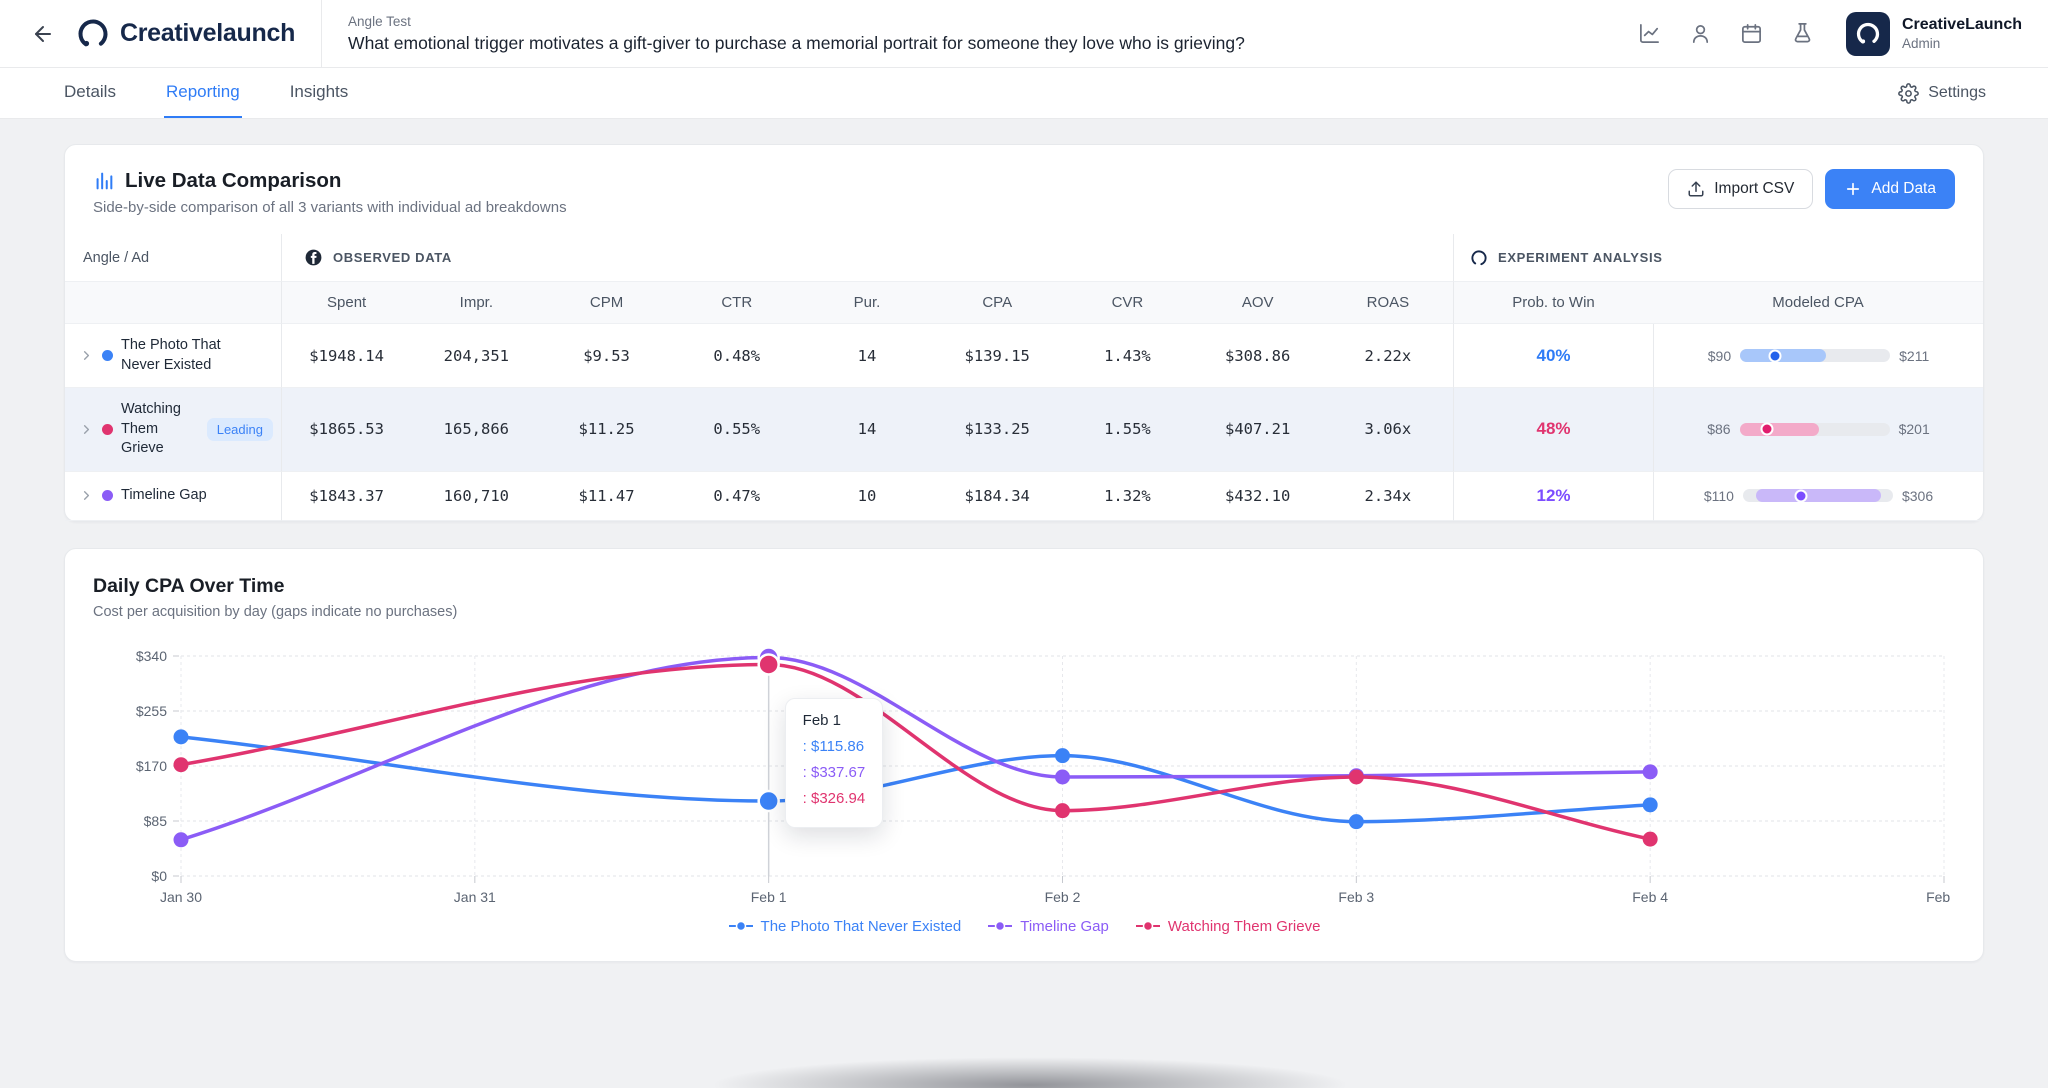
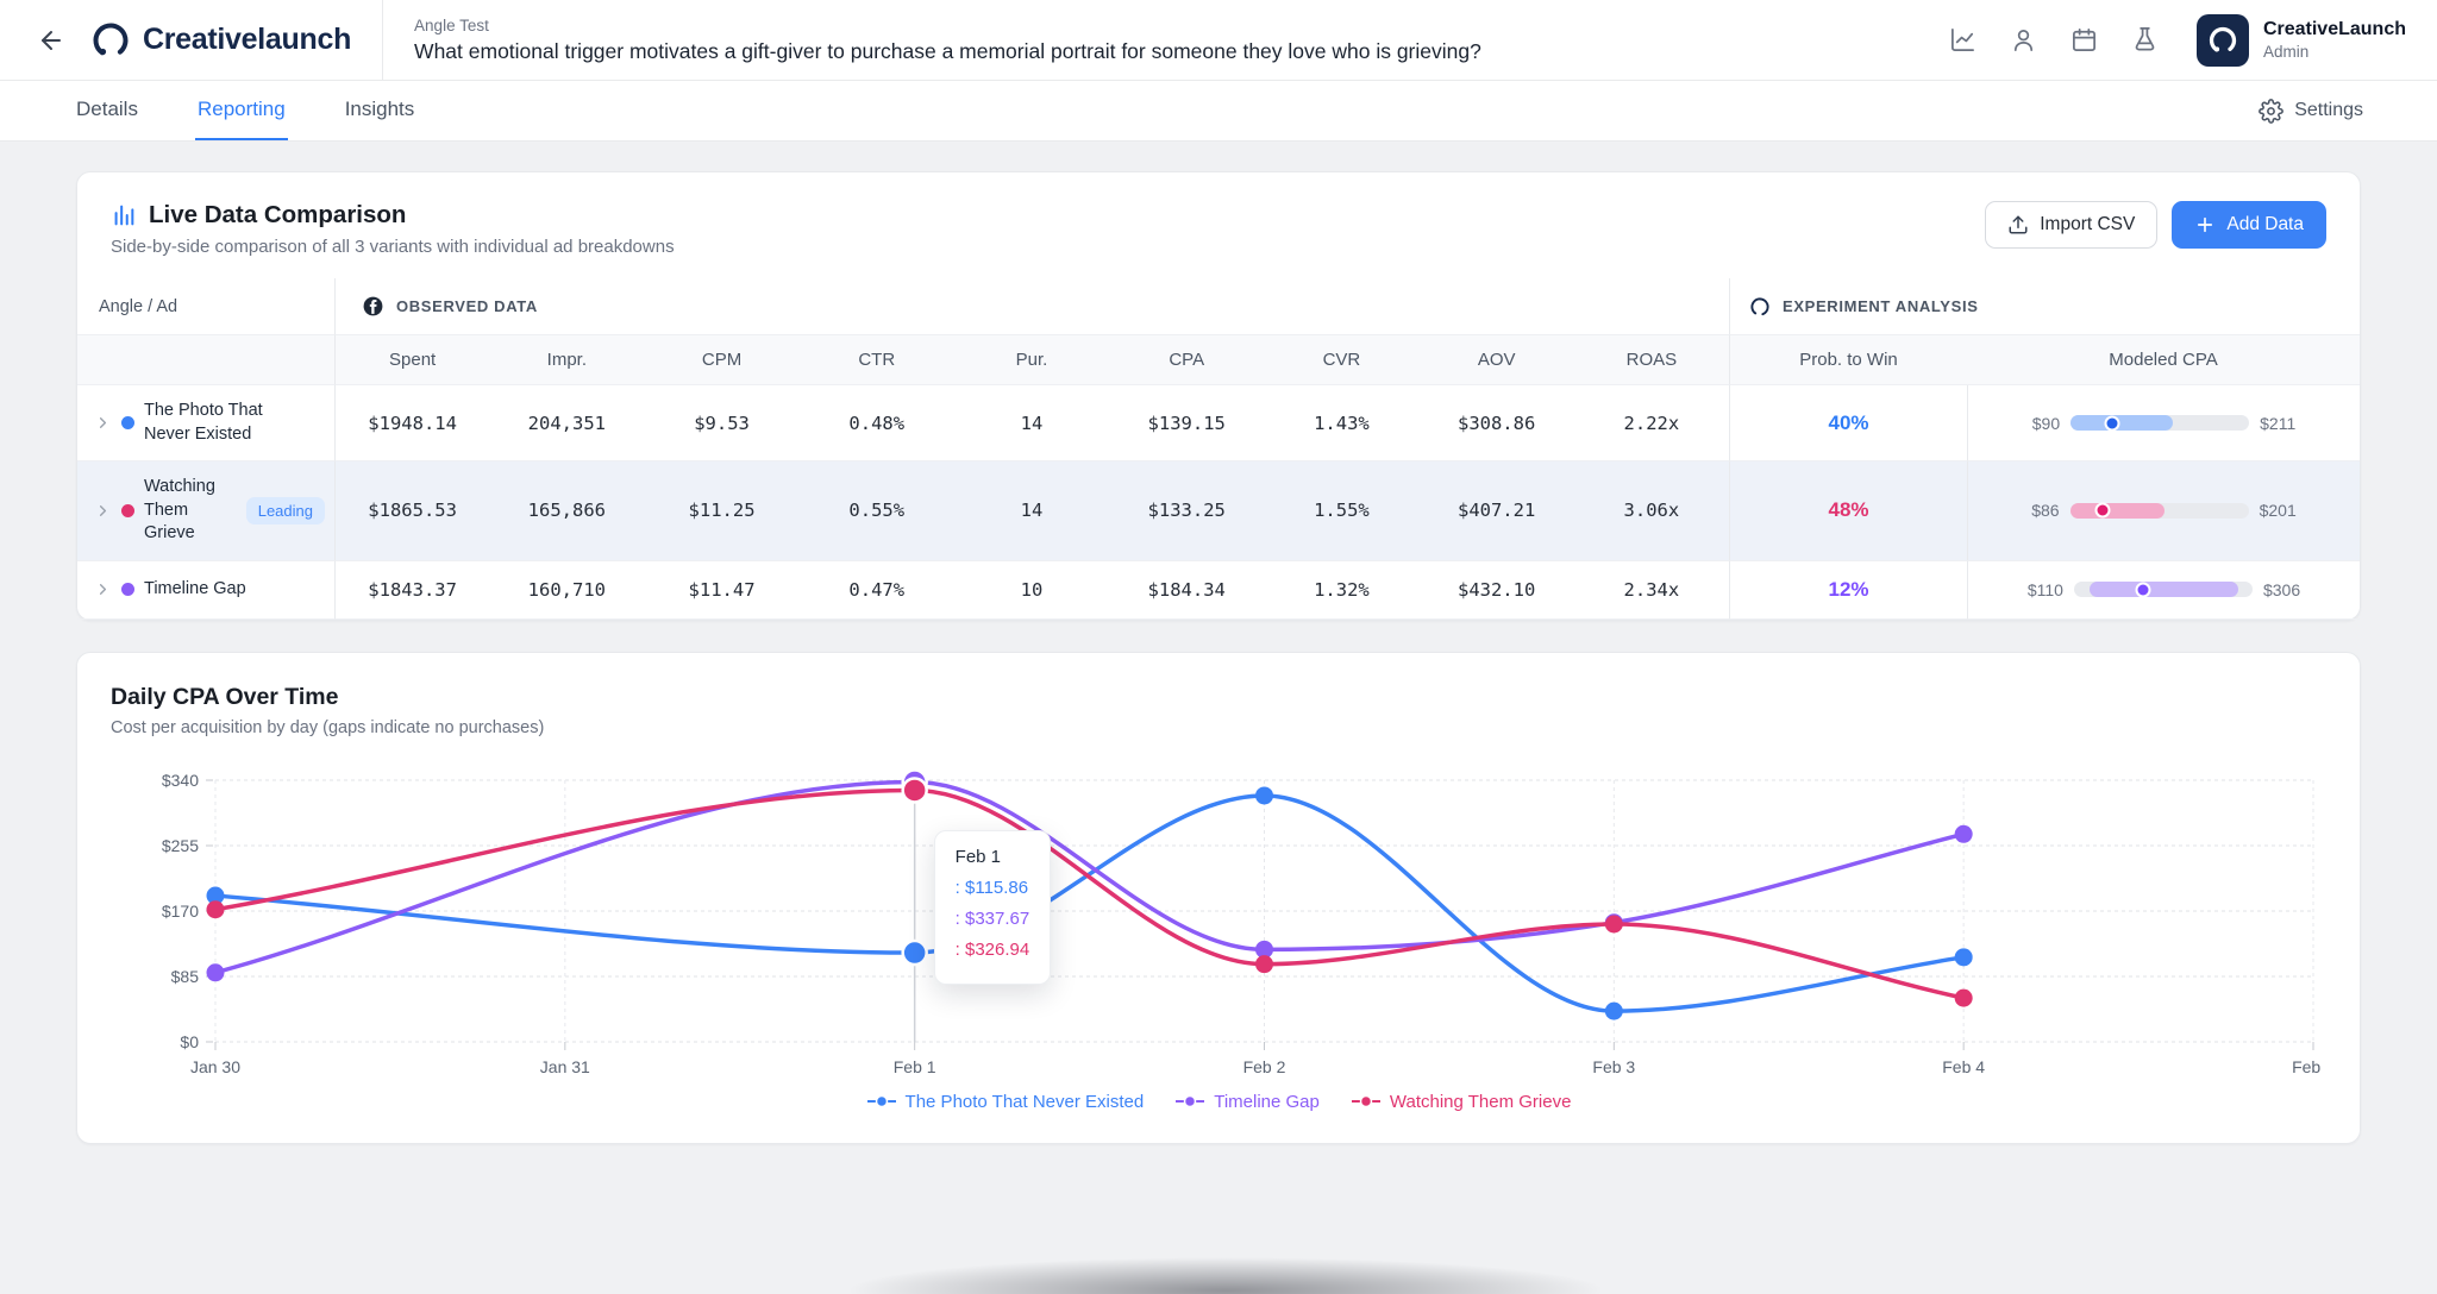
The Photo That Never Existed/Jan 30: $220 -> $190
Timeline Gap/Jan 30: $60 -> $90
The Photo That Never Existed/Feb 2: $190 -> $320
Timeline Gap/Feb 2: $150 -> $120
The Photo That Never Existed/Feb 3: $80 -> $40
Timeline Gap/Feb 4: $160 -> $270
